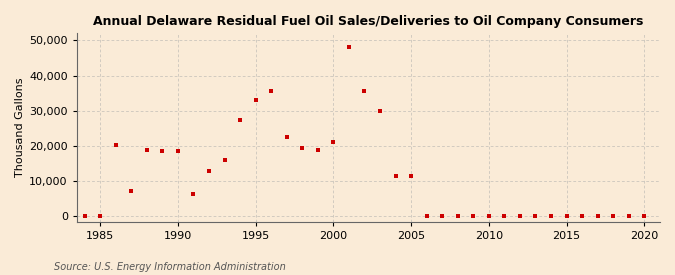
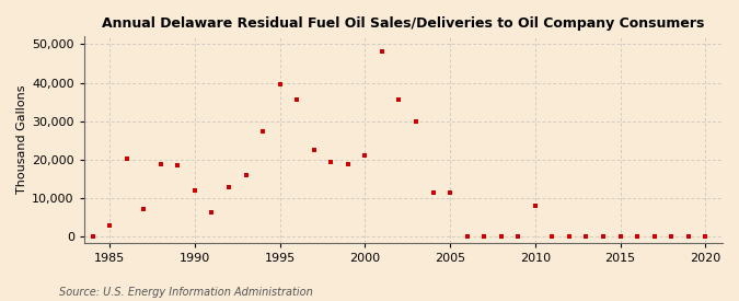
1985: 200 -> 3,000
1990: 18,500 -> 12,000
1995: 33,000 -> 39,500
2010: 200 -> 8,000
